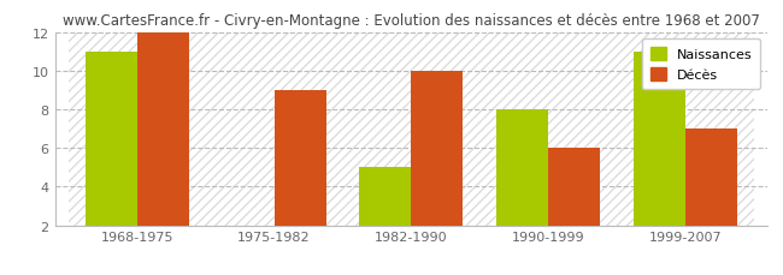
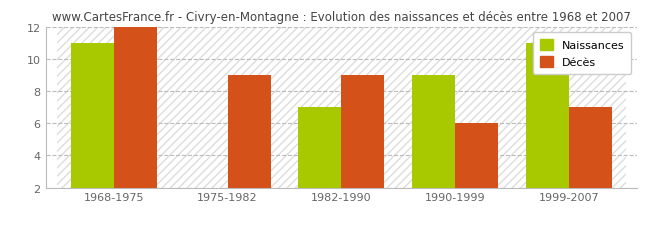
Naissances/1982-1990: 5 -> 7
Décès/1982-1990: 10 -> 9
Naissances/1990-1999: 8 -> 9
